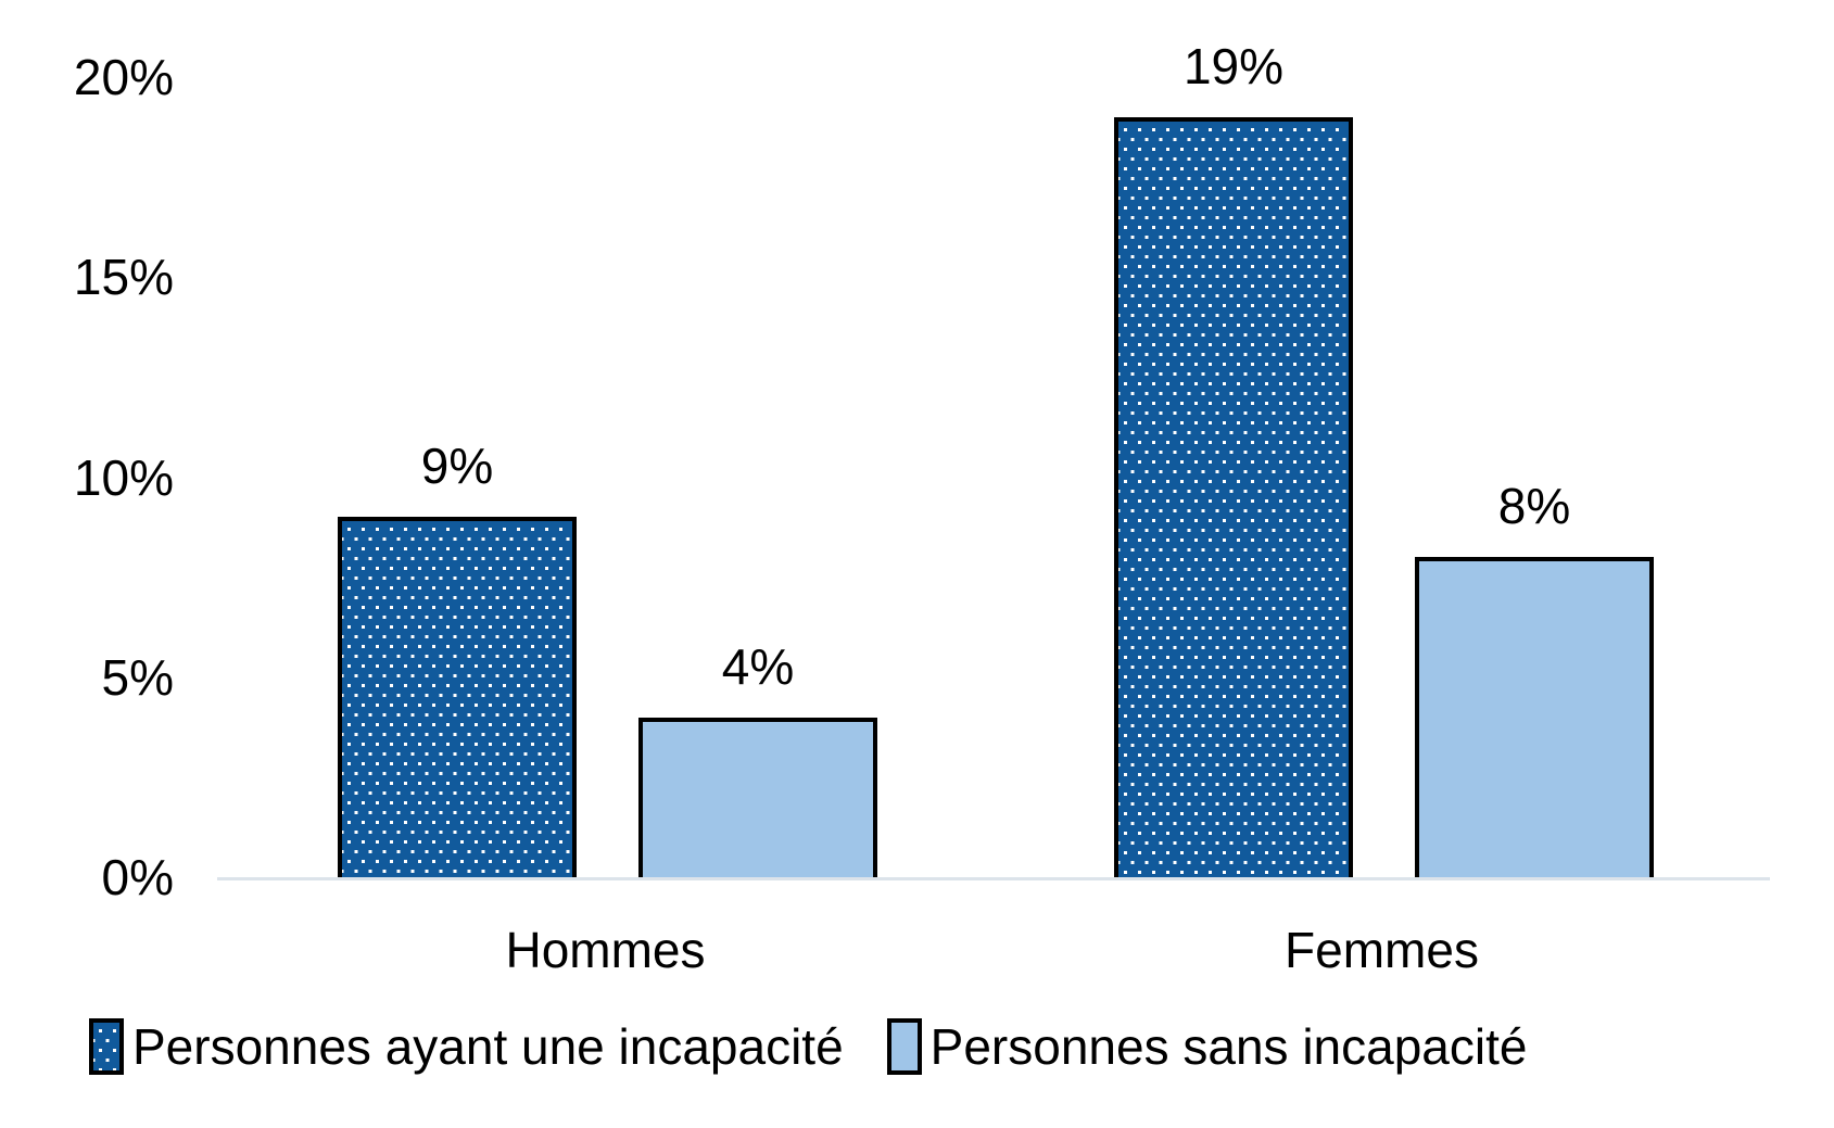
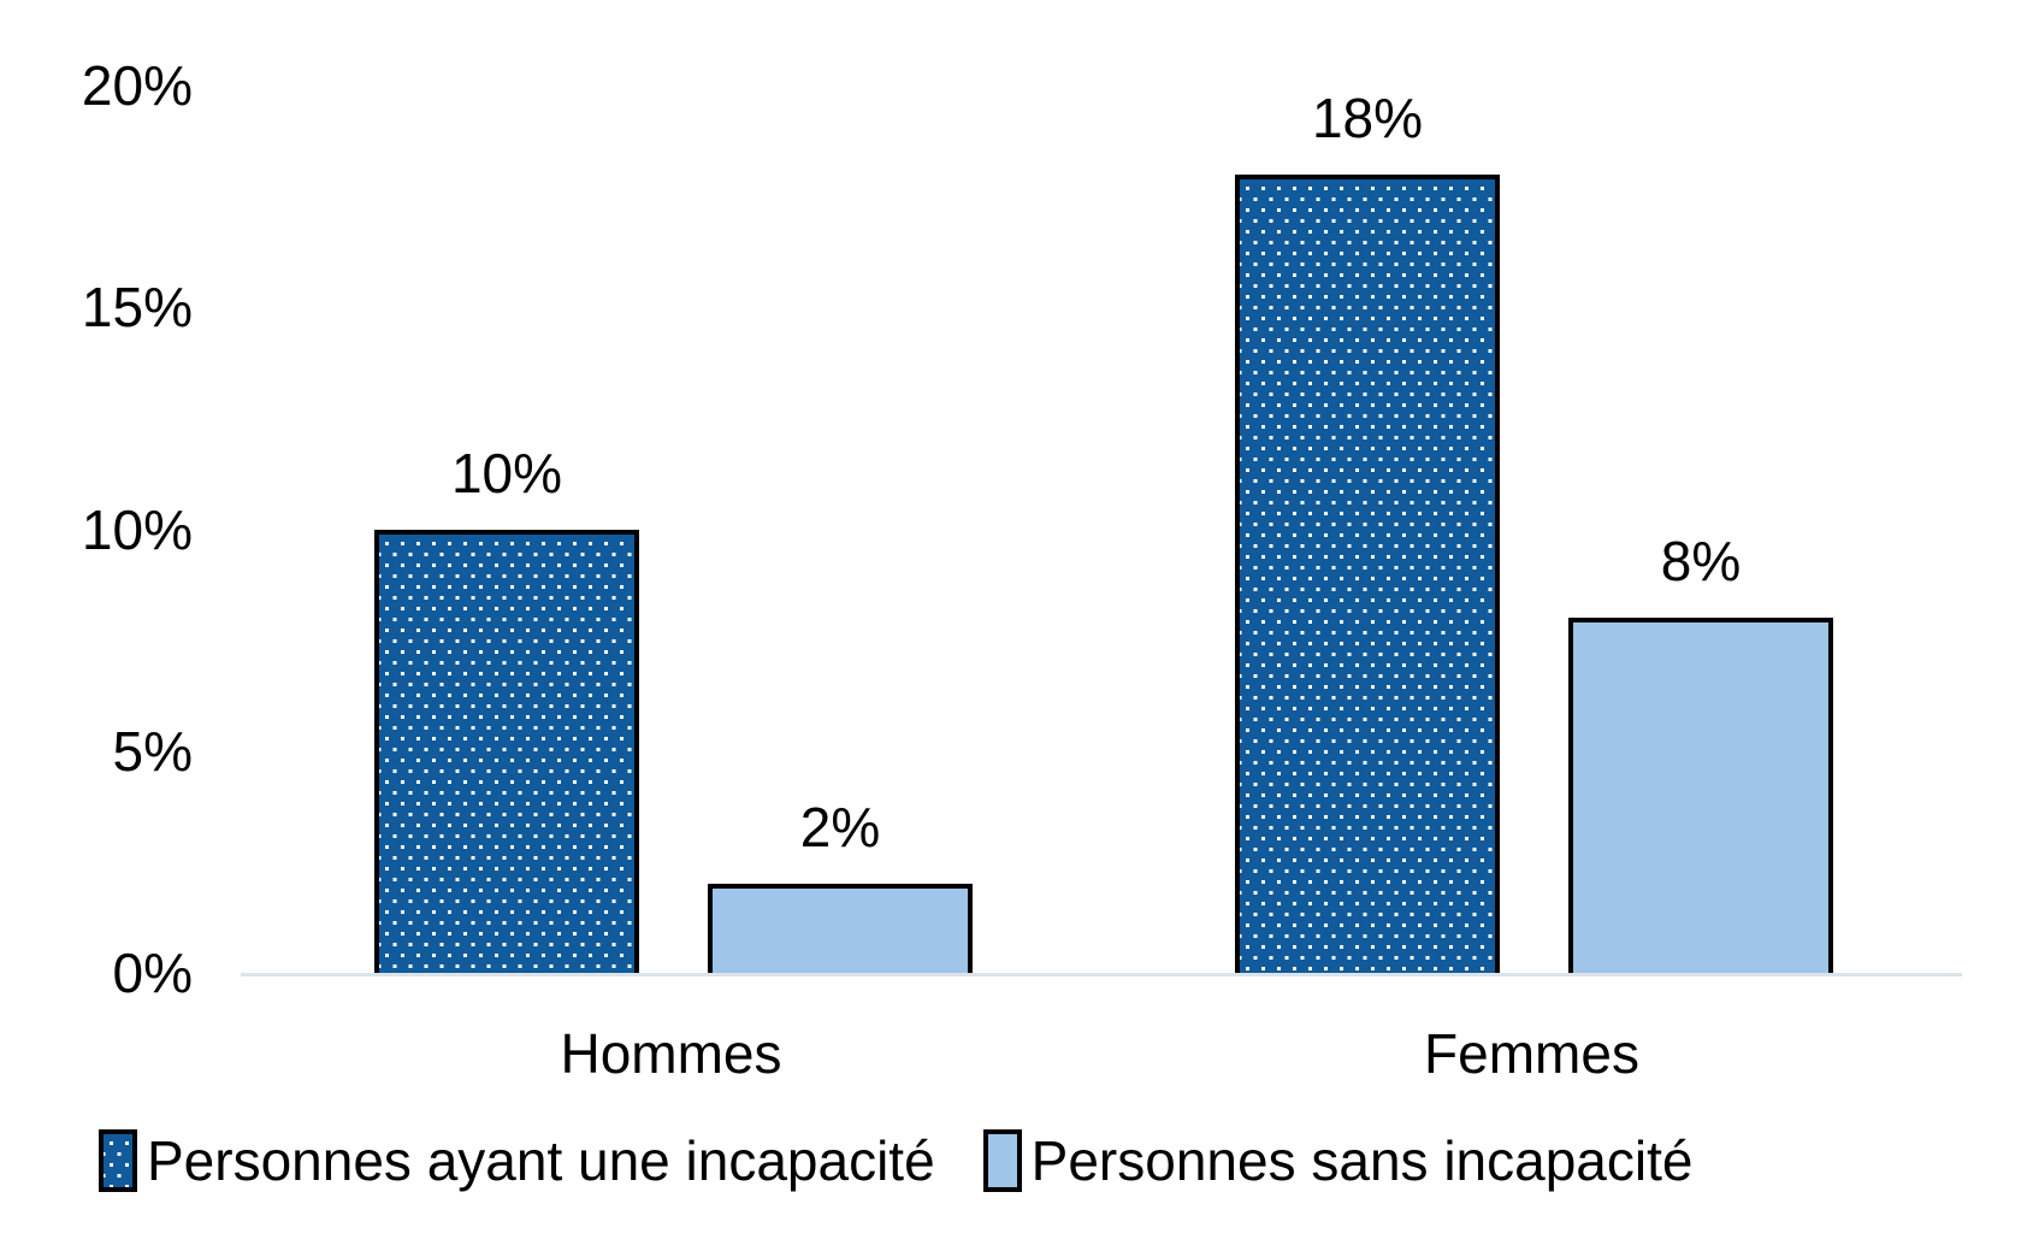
Personnes ayant une incapacité/Hommes: 9% -> 10%
Personnes sans incapacité/Hommes: 4% -> 2%
Personnes ayant une incapacité/Femmes: 19% -> 18%
